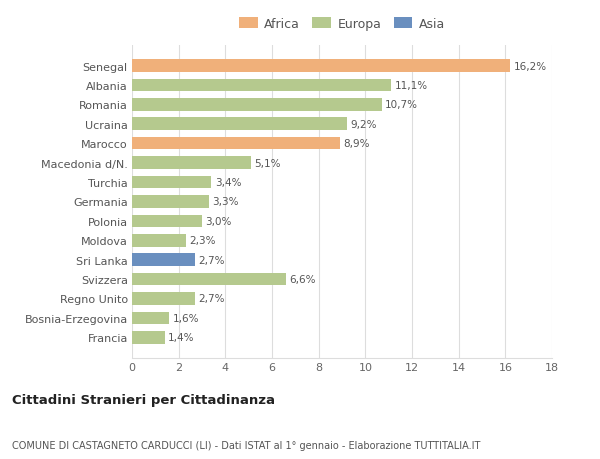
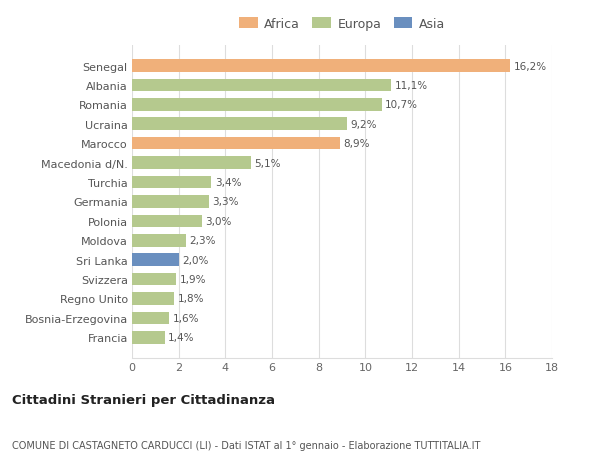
Sri Lanka: 2,7% -> 2,0%
Svizzera: 6,6% -> 1,9%
Regno Unito: 2,7% -> 1,8%
